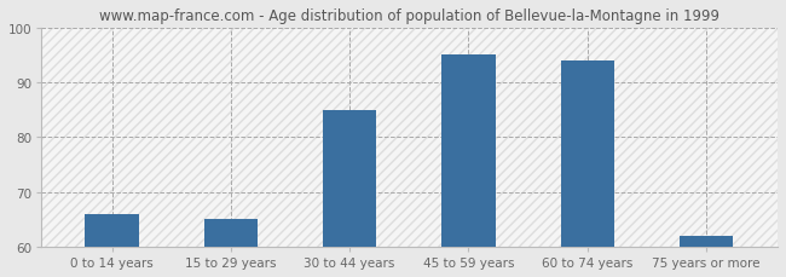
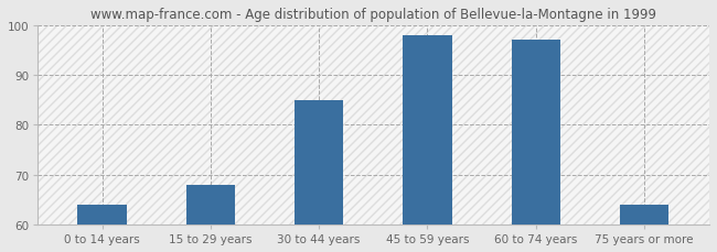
0 to 14 years: 66 -> 64
15 to 29 years: 65 -> 68
45 to 59 years: 95 -> 98
60 to 74 years: 94 -> 97
75 years or more: 62 -> 64
